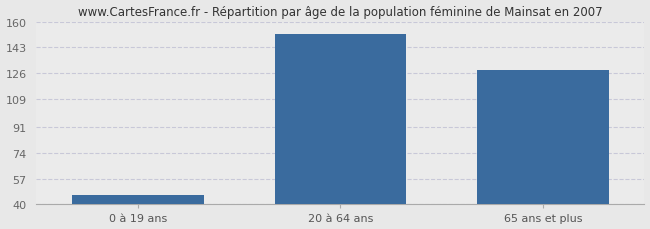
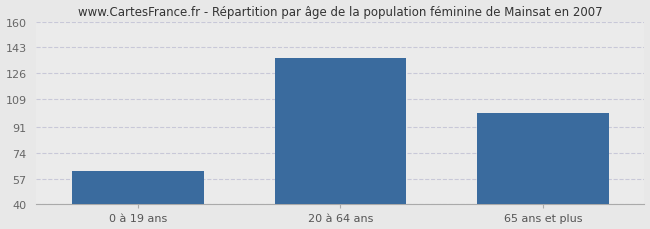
0 à 19 ans: 46 -> 62
20 à 64 ans: 152 -> 136
65 ans et plus: 128 -> 100
